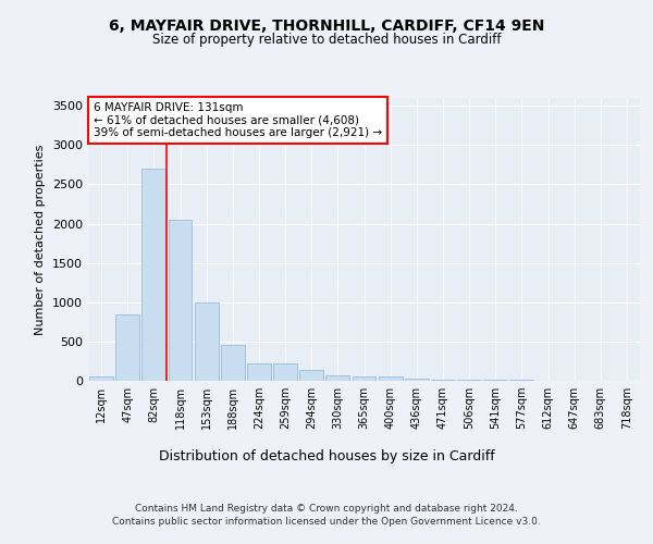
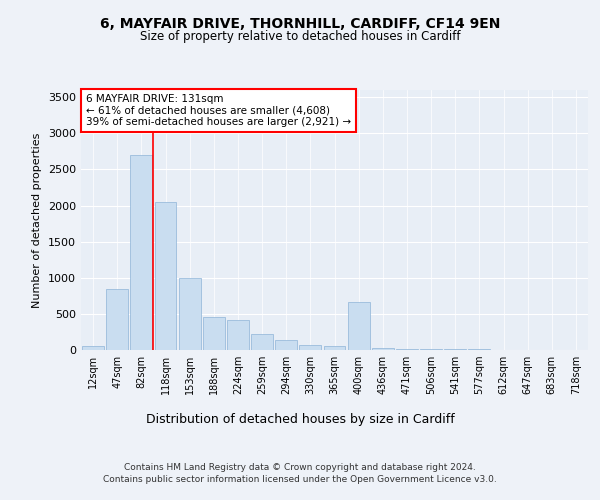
224sqm: 220 -> 420
400sqm: 50 -> 660
